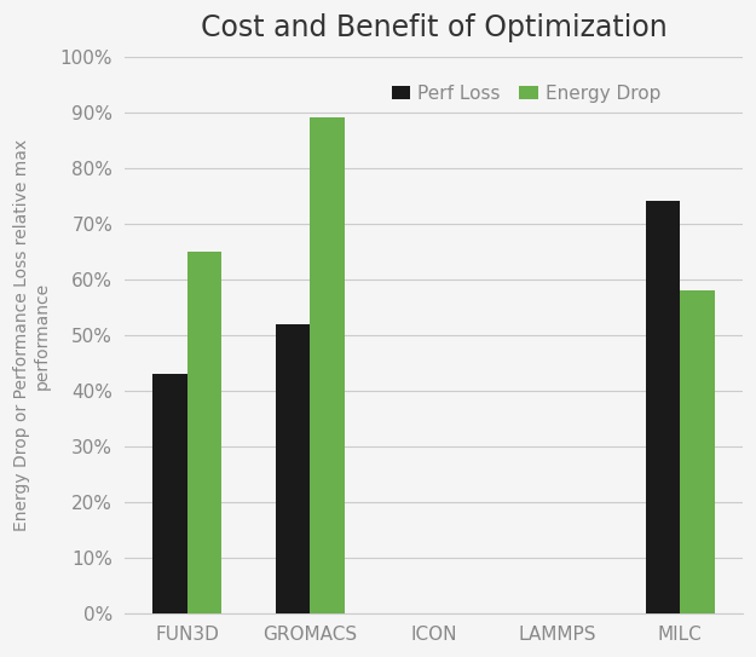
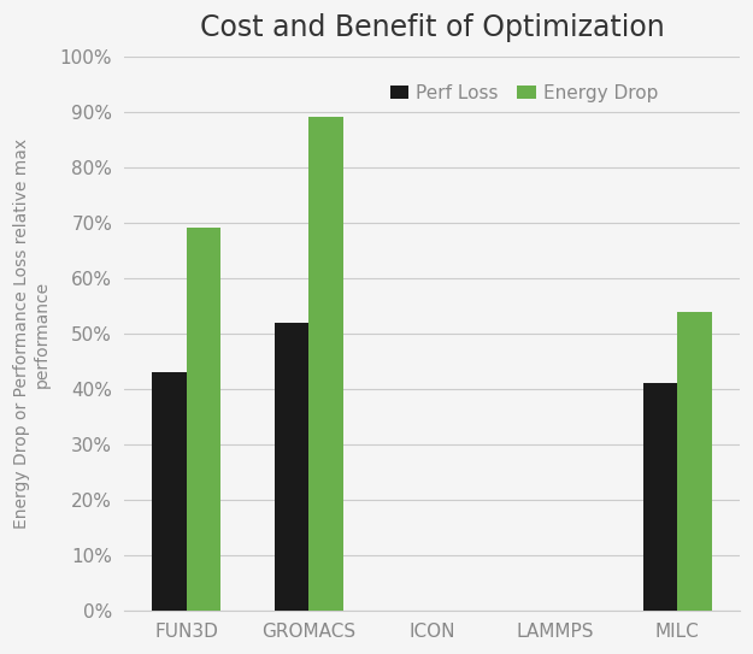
Energy Drop/FUN3D: 65% -> 69%
Perf Loss/MILC: 74% -> 41%
Energy Drop/MILC: 58% -> 54%
